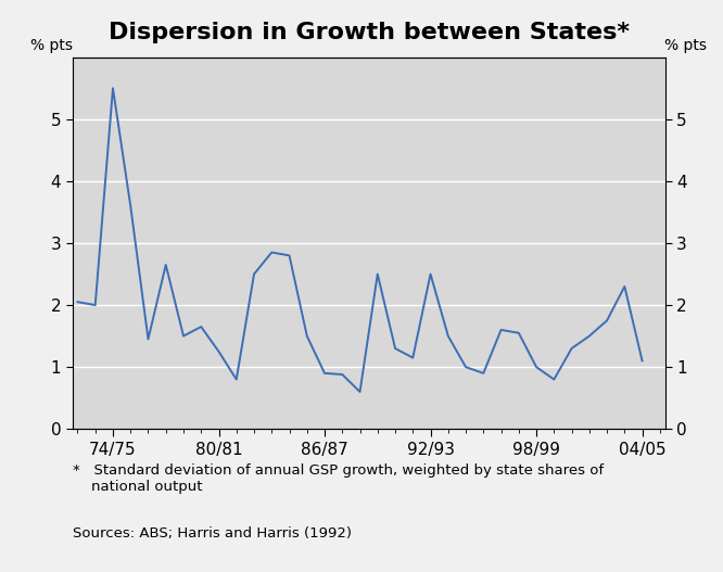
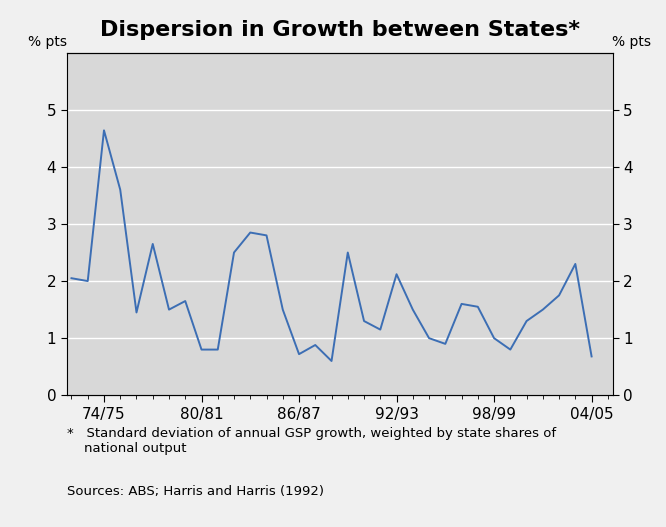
74/75: 5.50 -> 4.64
80/81: 1.25 -> 0.80
86/87: 0.90 -> 0.72
92/93: 2.50 -> 2.12
04/05: 1.10 -> 0.68
